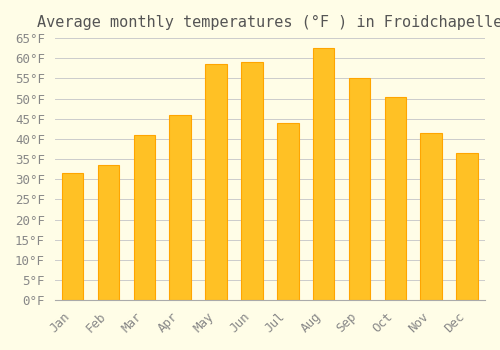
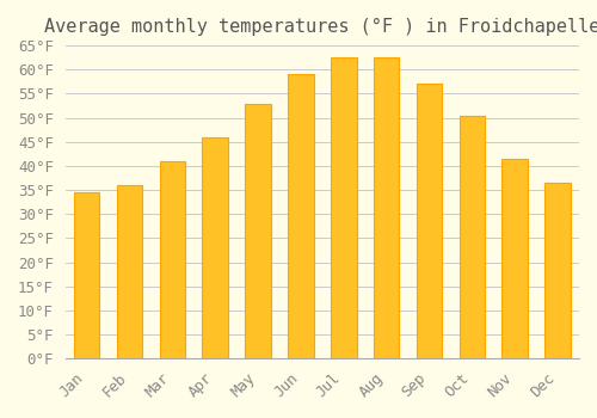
Jan: 31.5°F -> 34.5°F
Feb: 33.5°F -> 36.0°F
May: 58.5°F -> 53.0°F
Jul: 44.0°F -> 62.5°F
Sep: 55.0°F -> 57.0°F
